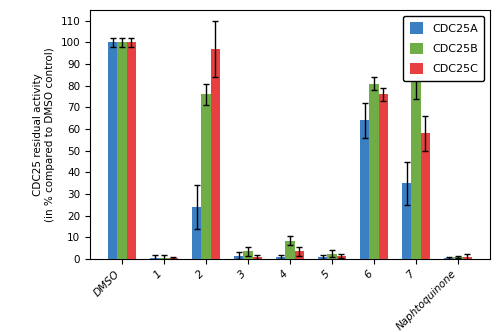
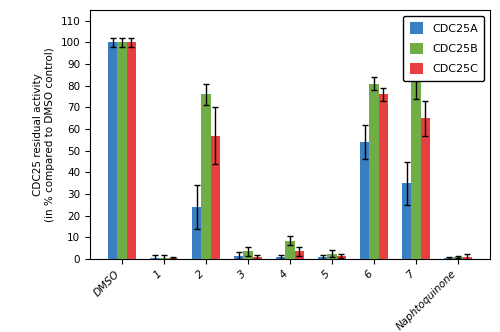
CDC25C/2: 97.0 -> 57.0
CDC25A/6: 64.0 -> 54.0
CDC25C/7: 58.0 -> 65.0
